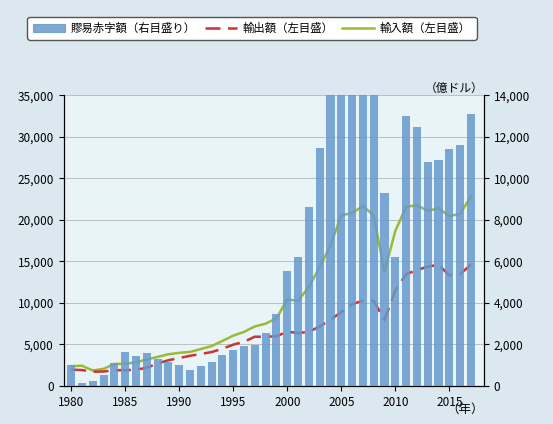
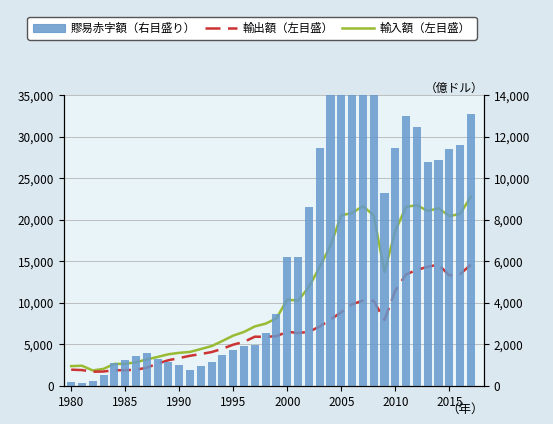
賿易赤字額（右目盛り）/1980: 1,000 -> 170
賿易赤字額（右目盛り）/1985: 1,650 -> 1,220
賿易赤字額（右目盛り）/2000: 5,550 -> 6,190
賿易赤字額（右目盛り）/2010: 6,200 -> 11,480
